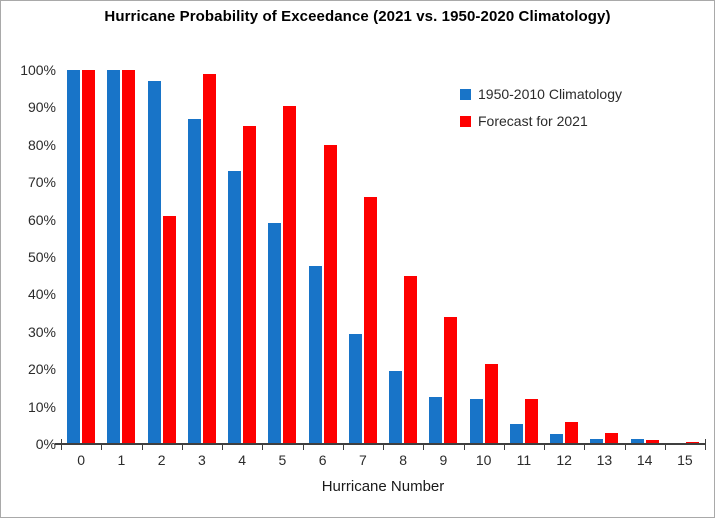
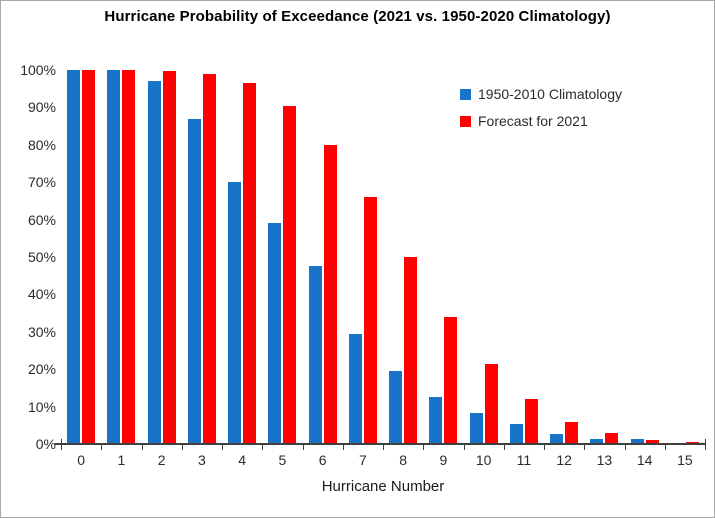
Forecast for 2021/2: 61% -> 100%
1950-2010 Climatology/4: 73% -> 70%
Forecast for 2021/4: 85% -> 96%
Forecast for 2021/8: 45% -> 50%
1950-2010 Climatology/10: 12% -> 8%
